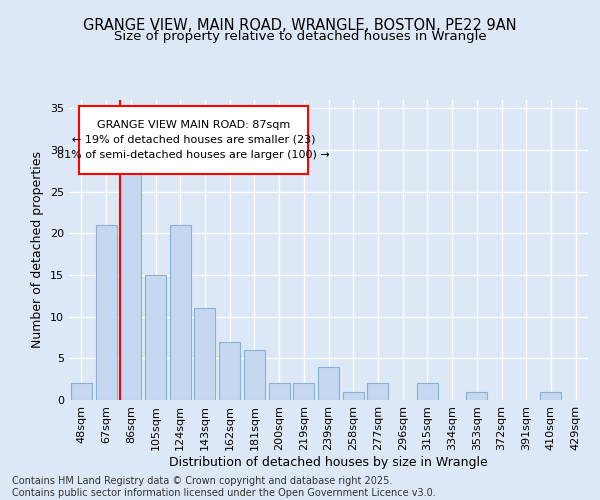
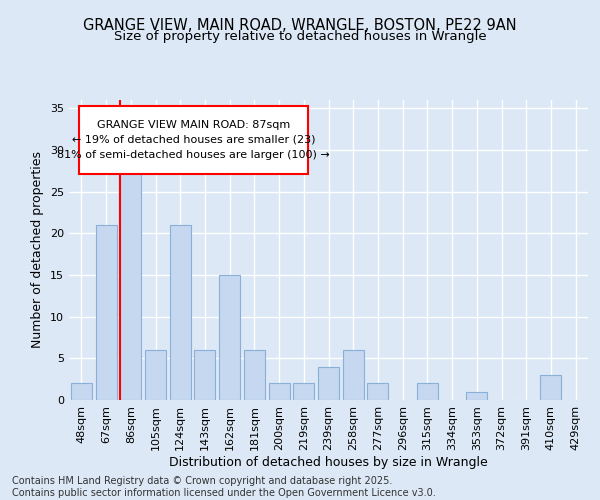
105sqm: 15 -> 6
143sqm: 11 -> 6
162sqm: 7 -> 15
258sqm: 1 -> 6
410sqm: 1 -> 3
